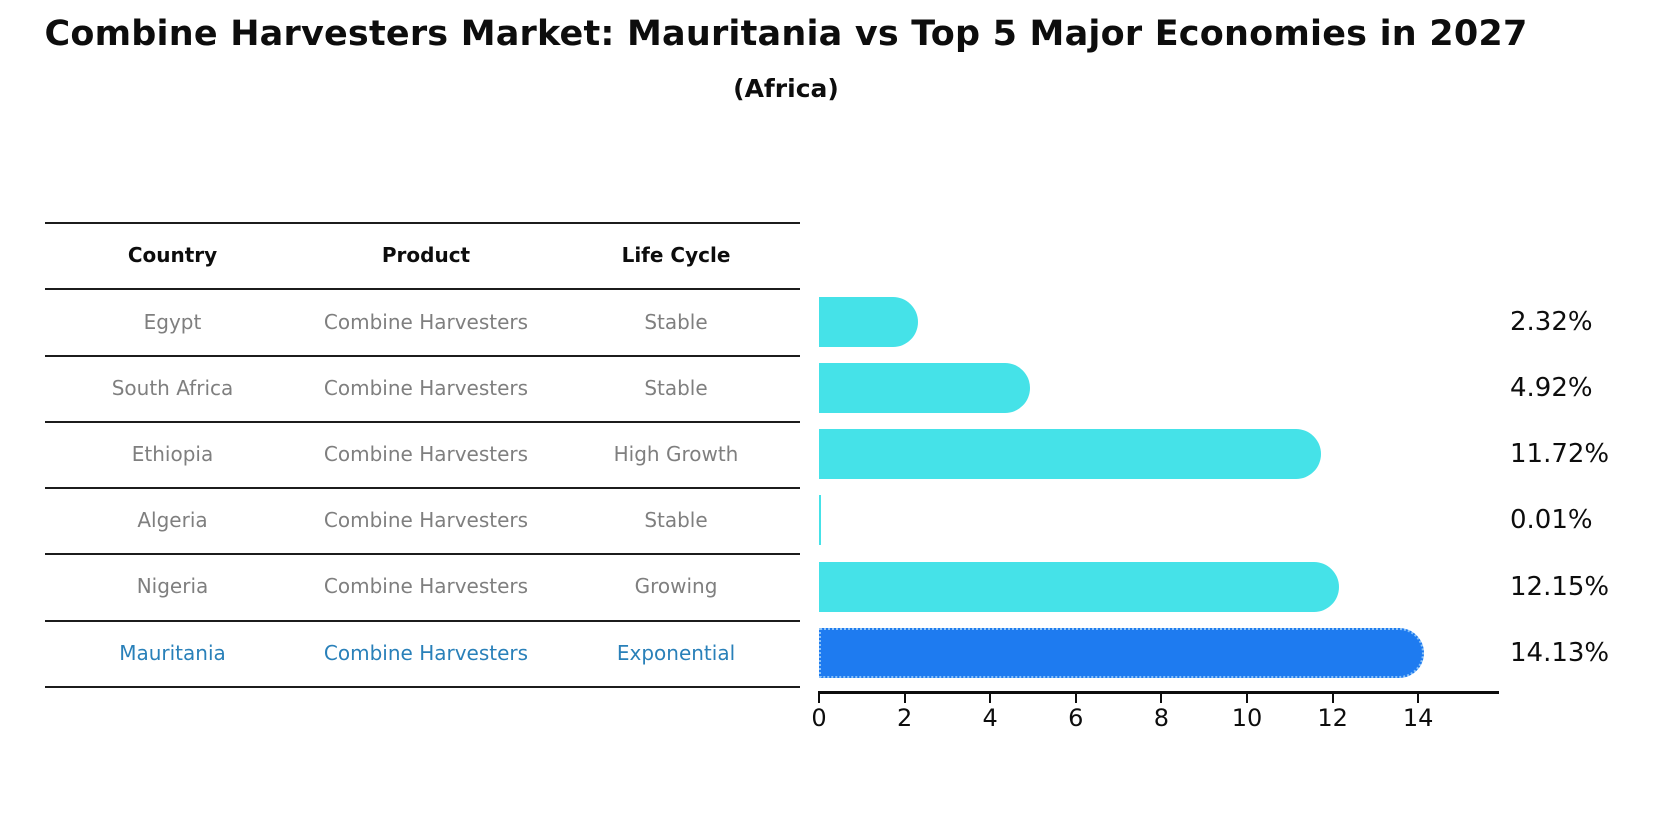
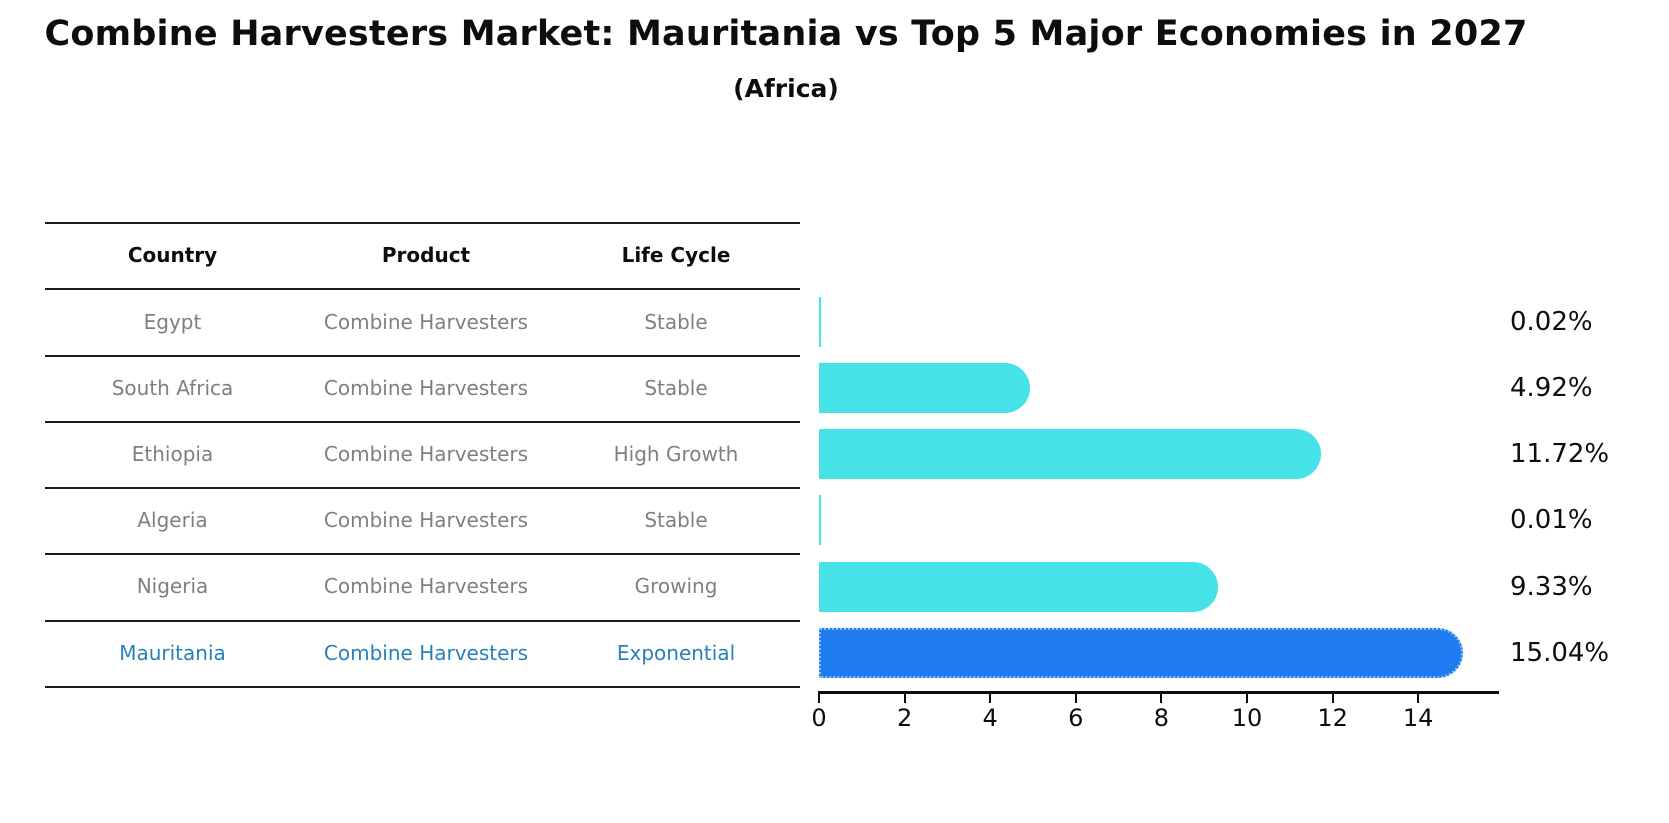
Egypt: 2.32% -> 0.02%
Nigeria: 12.15% -> 9.33%
Mauritania: 14.13% -> 15.04%
